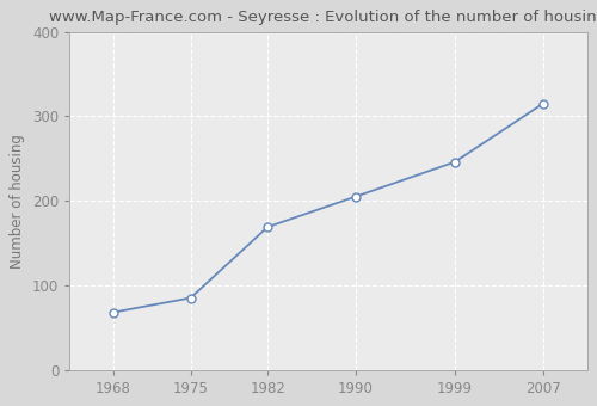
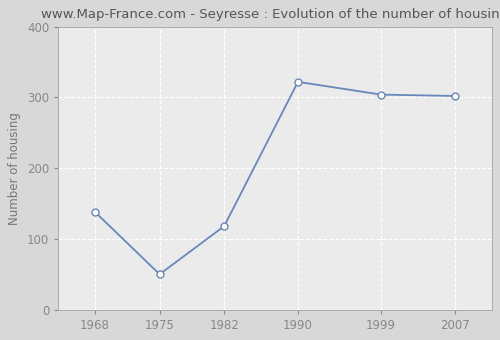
1968: 68 -> 138
1975: 85 -> 50
1982: 169 -> 118
1990: 205 -> 322
1999: 246 -> 304
2007: 315 -> 302
